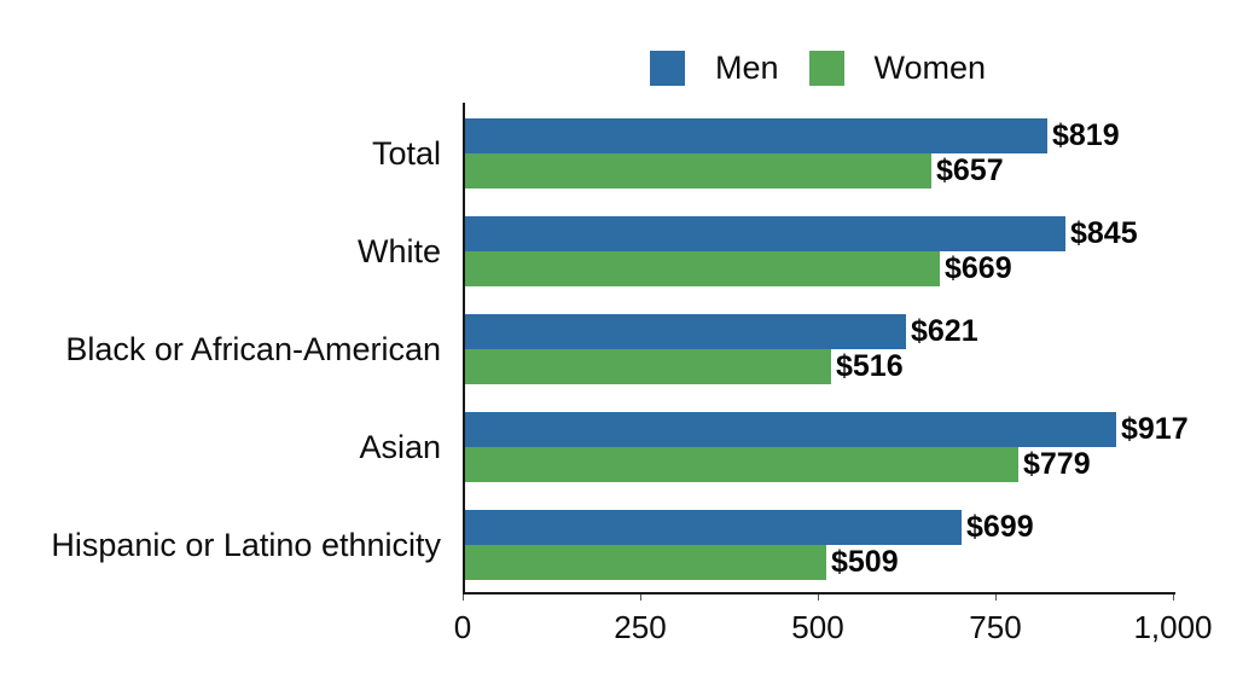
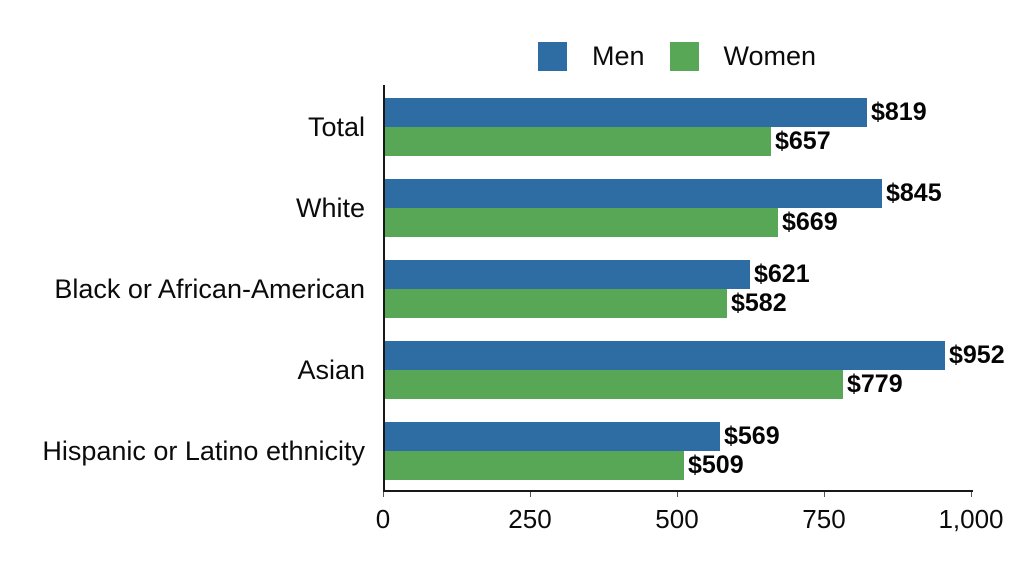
Women/Black or African-American: $516 -> $582
Men/Asian: $917 -> $952
Men/Hispanic or Latino ethnicity: $699 -> $569
